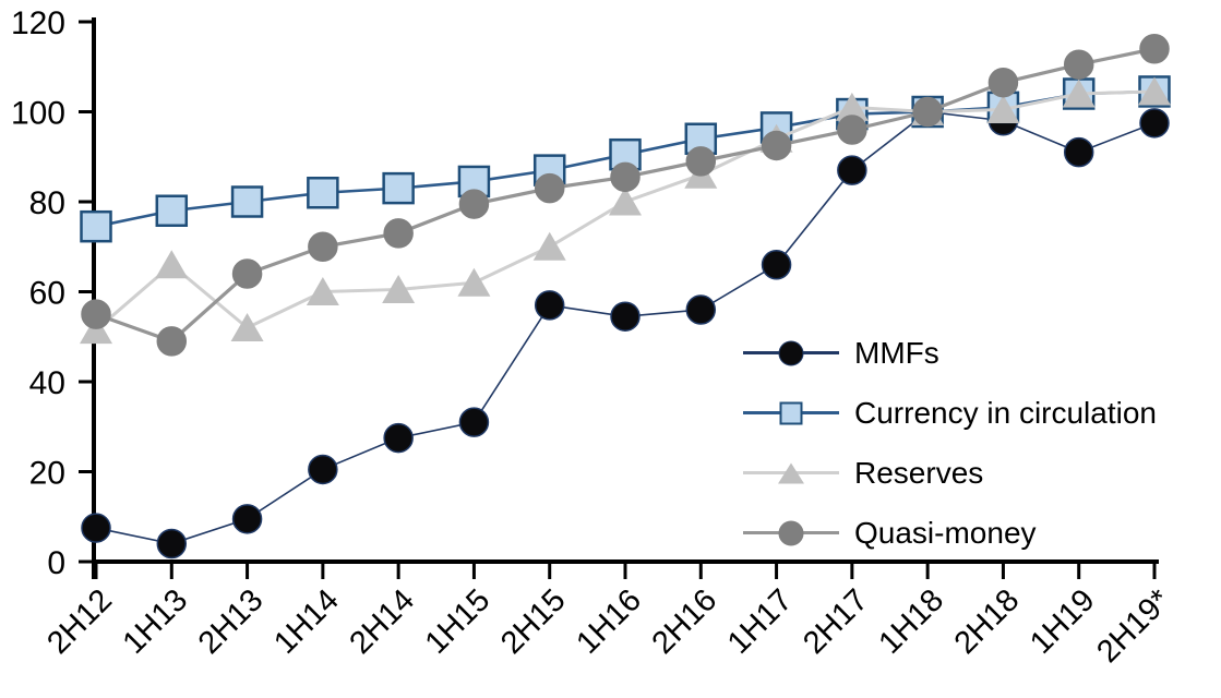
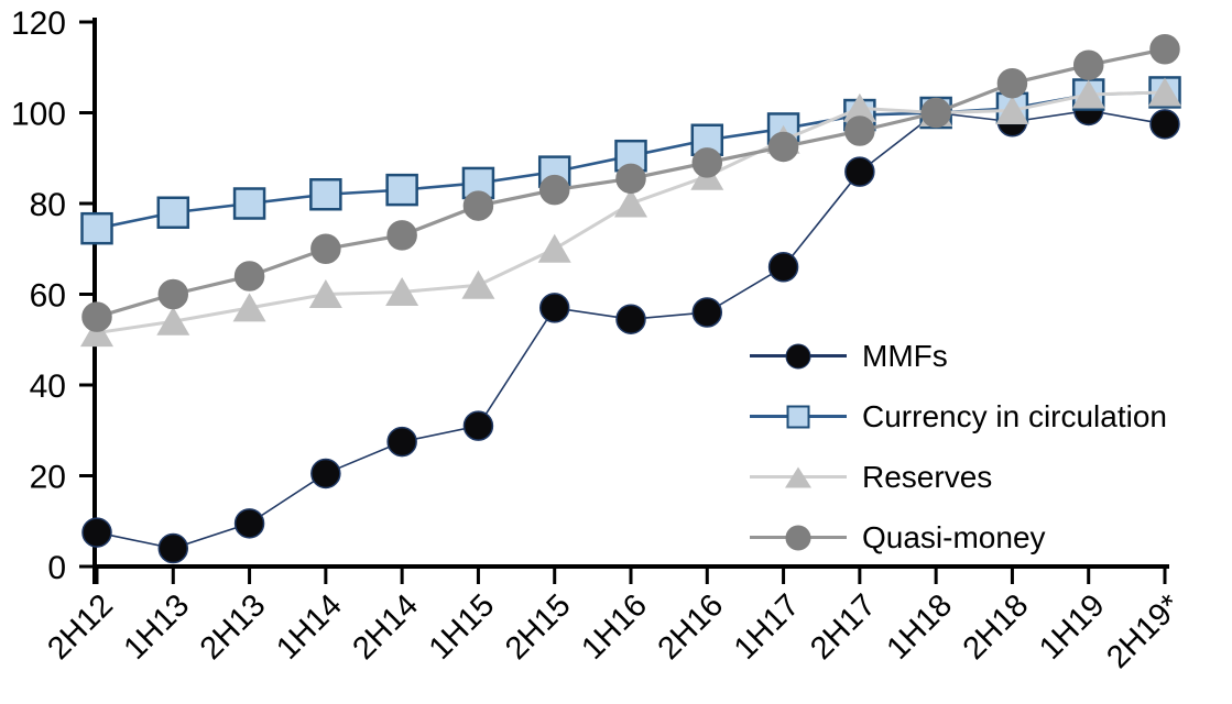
Reserves/1H13: 66 -> 54
Quasi-money/1H13: 49 -> 60
Reserves/2H13: 52 -> 57
MMFs/1H19: 91 -> 100
